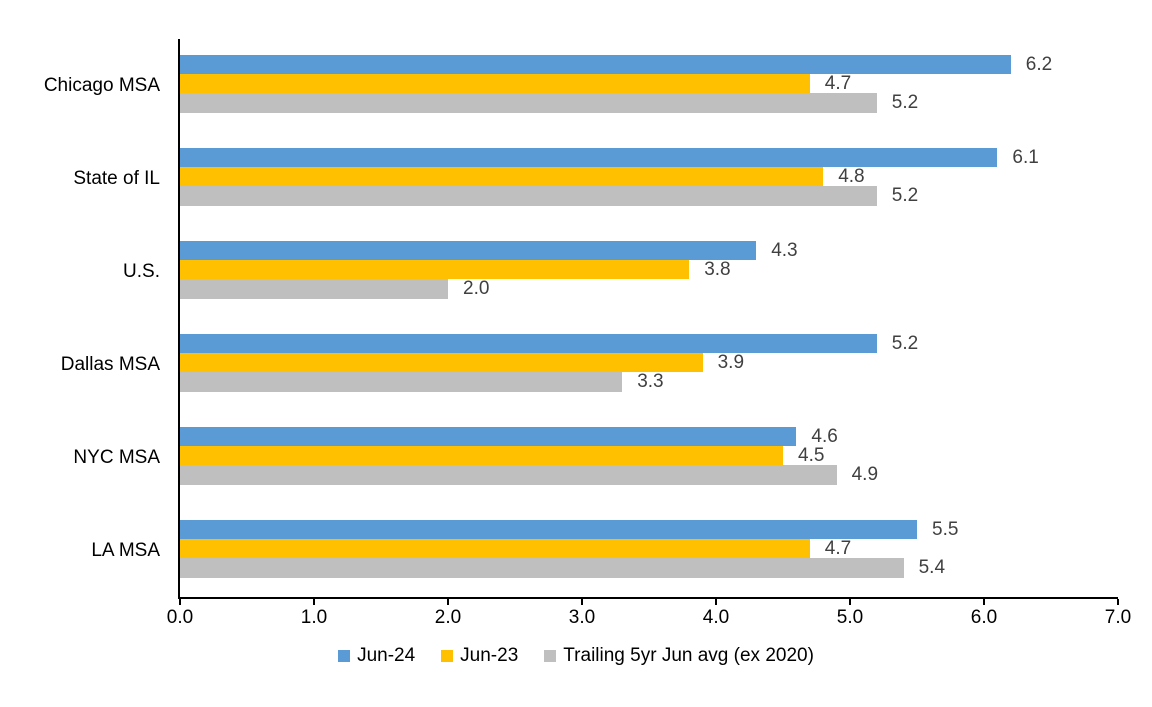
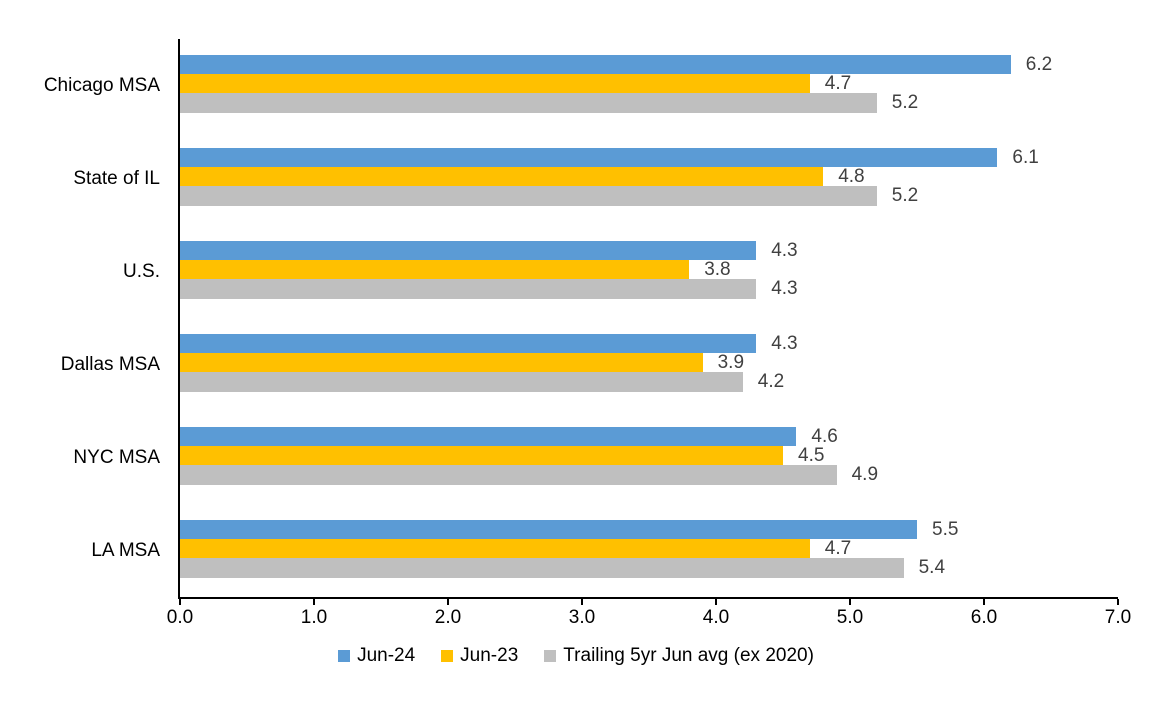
Trailing 5yr Jun avg (ex 2020)/U.S.: 2.0 -> 4.3
Jun-24/Dallas MSA: 5.2 -> 4.3
Trailing 5yr Jun avg (ex 2020)/Dallas MSA: 3.3 -> 4.2
